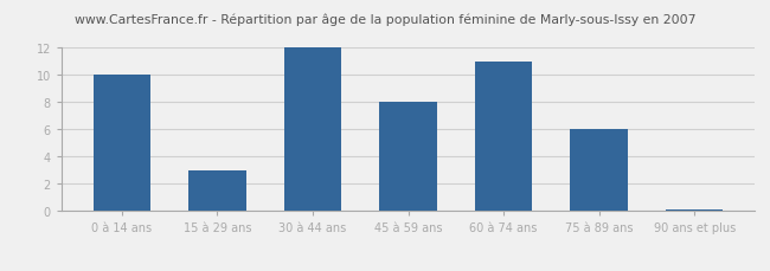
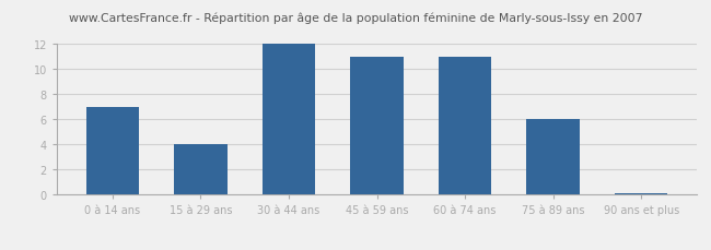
0 à 14 ans: 10.0 -> 7.0
15 à 29 ans: 3.0 -> 4.0
45 à 59 ans: 8.0 -> 11.0
